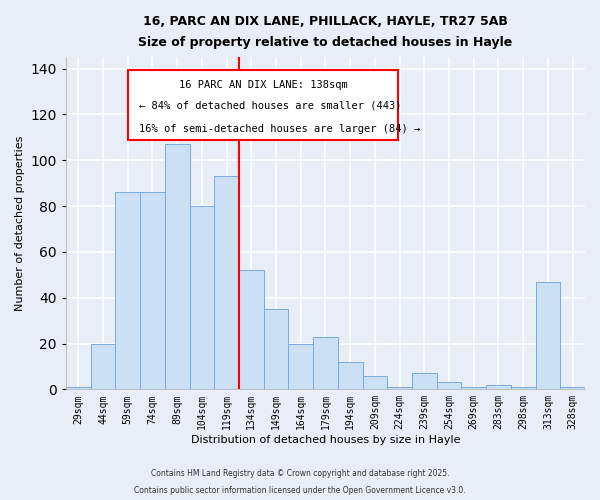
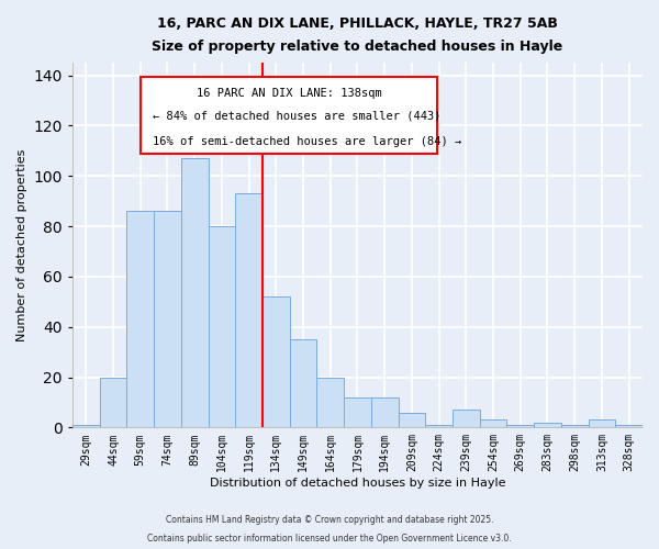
179sqm: 23 -> 12
313sqm: 47 -> 3
